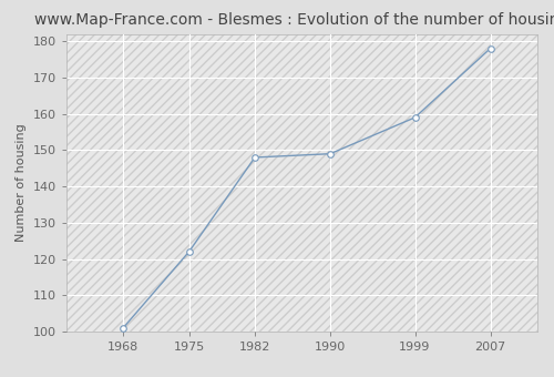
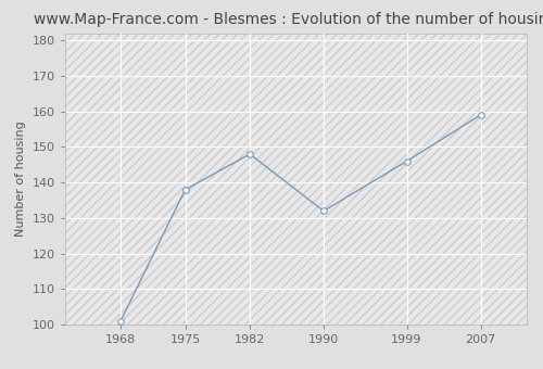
1975: 122 -> 138
1990: 149 -> 132
1999: 159 -> 146
2007: 178 -> 159
